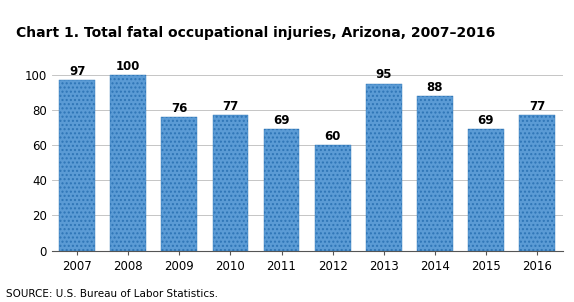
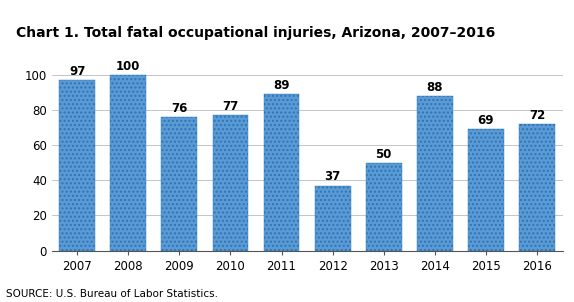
2011: 69 -> 89
2012: 60 -> 37
2013: 95 -> 50
2016: 77 -> 72
